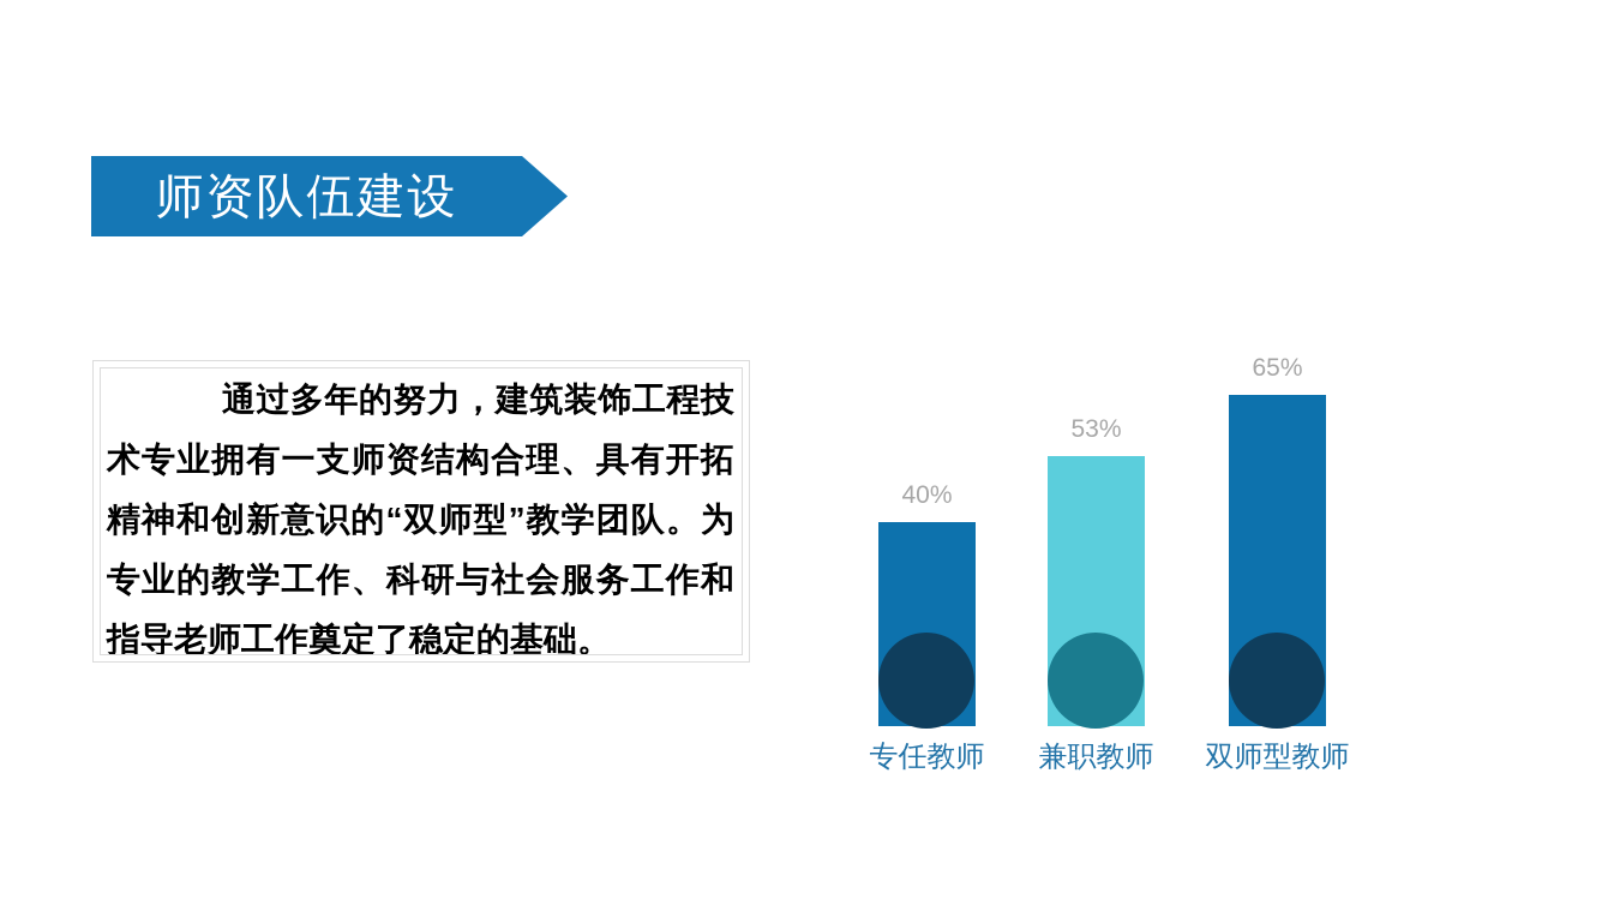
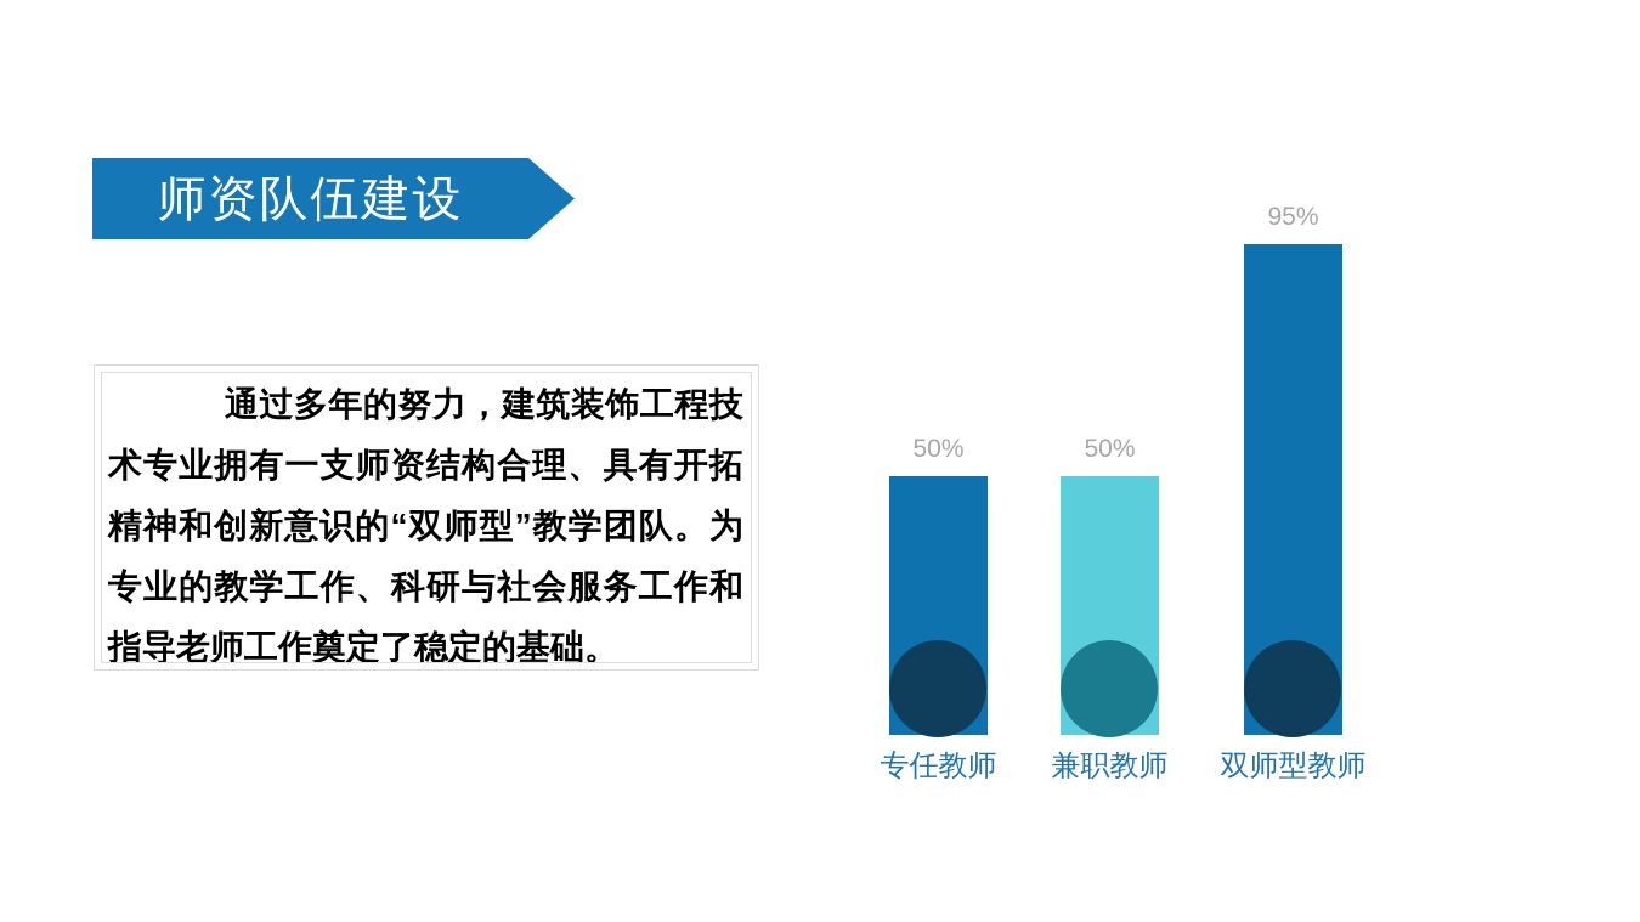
专任教师: 40% -> 50%
兼职教师: 53% -> 50%
双师型教师: 65% -> 95%
